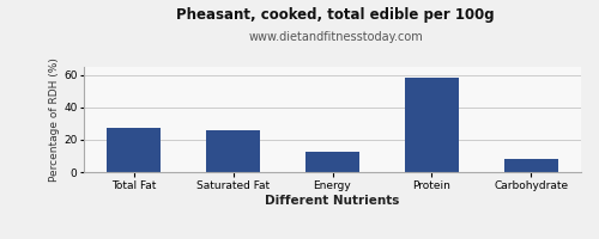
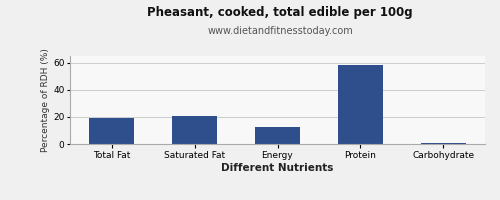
Total Fat: 27 -> 20
Saturated Fat: 26 -> 20
Carbohydrate: 8 -> 0
